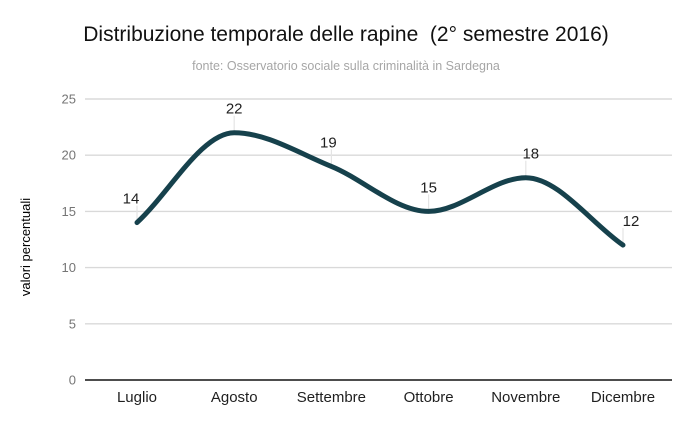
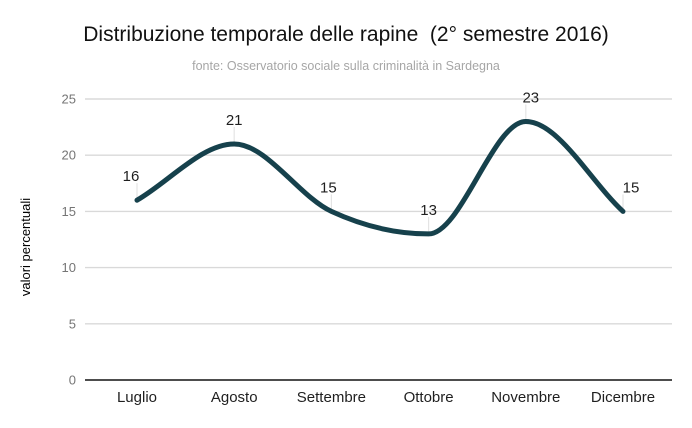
Luglio: 14 -> 16
Agosto: 22 -> 21
Settembre: 19 -> 15
Ottobre: 15 -> 13
Novembre: 18 -> 23
Dicembre: 12 -> 15
